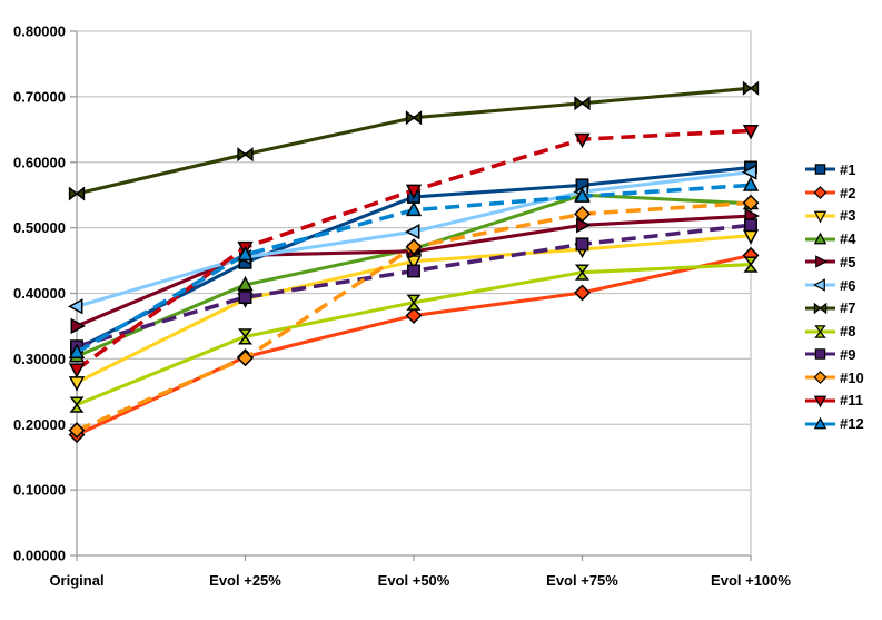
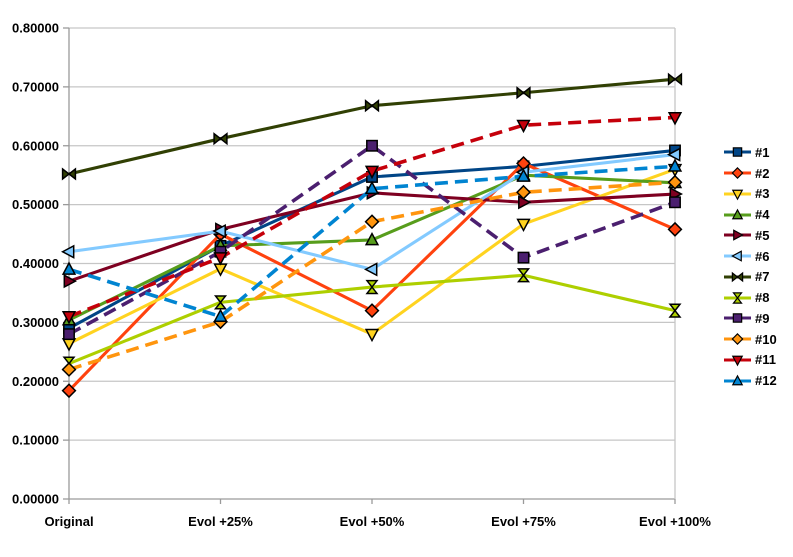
#1/Original: 0.32 -> 0.29
#5/Original: 0.35 -> 0.37
#6/Original: 0.38 -> 0.42
#9/Original: 0.32 -> 0.28
#10/Original: 0.19 -> 0.22
#11/Original: 0.28 -> 0.31
#12/Original: 0.31 -> 0.39
#1/Evol +25%: 0.45 -> 0.43
#2/Evol +25%: 0.30 -> 0.45
#4/Evol +25%: 0.41 -> 0.43
#9/Evol +25%: 0.39 -> 0.42
#11/Evol +25%: 0.47 -> 0.41
#12/Evol +25%: 0.46 -> 0.31
#2/Evol +50%: 0.37 -> 0.32
#3/Evol +50%: 0.45 -> 0.28
#4/Evol +50%: 0.47 -> 0.44
#5/Evol +50%: 0.46 -> 0.52
#6/Evol +50%: 0.49 -> 0.39
#8/Evol +50%: 0.39 -> 0.36
#9/Evol +50%: 0.43 -> 0.60
#2/Evol +75%: 0.40 -> 0.57
#8/Evol +75%: 0.43 -> 0.38
#9/Evol +75%: 0.47 -> 0.41
#3/Evol +100%: 0.49 -> 0.56
#8/Evol +100%: 0.44 -> 0.32
